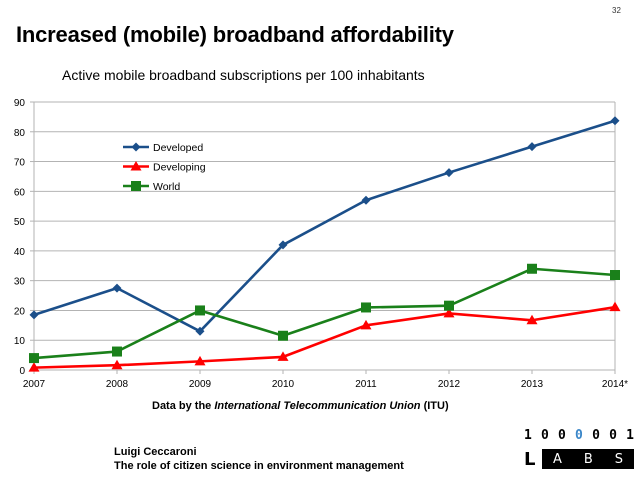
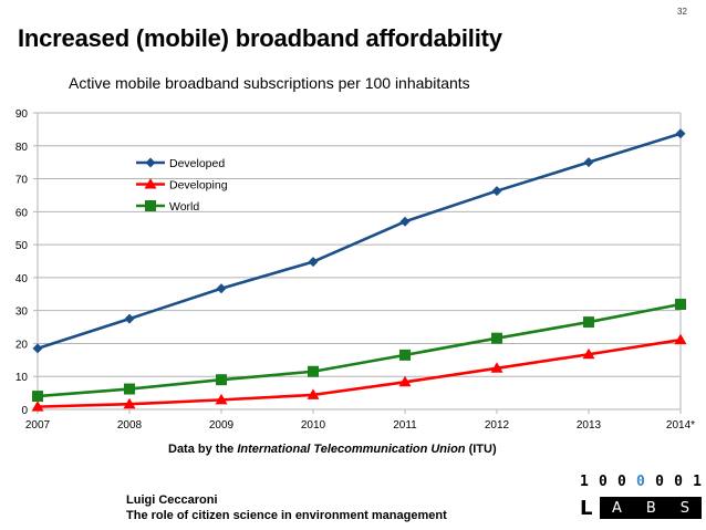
Developed/2009: 13 -> 37
World/2009: 20 -> 9
Developed/2010: 42 -> 45
Developing/2011: 15 -> 8
World/2011: 21 -> 16
Developing/2012: 19 -> 12
World/2013: 34 -> 26
